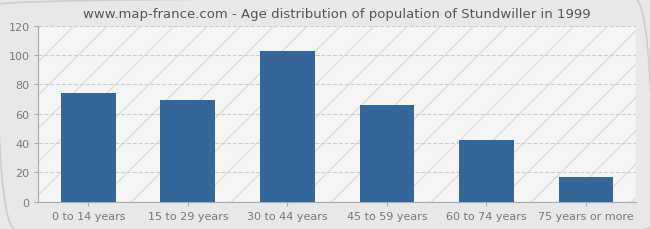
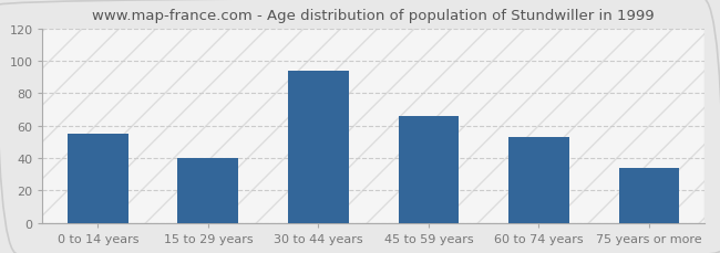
0 to 14 years: 74 -> 55
15 to 29 years: 69 -> 40
30 to 44 years: 103 -> 94
60 to 74 years: 42 -> 53
75 years or more: 17 -> 34
